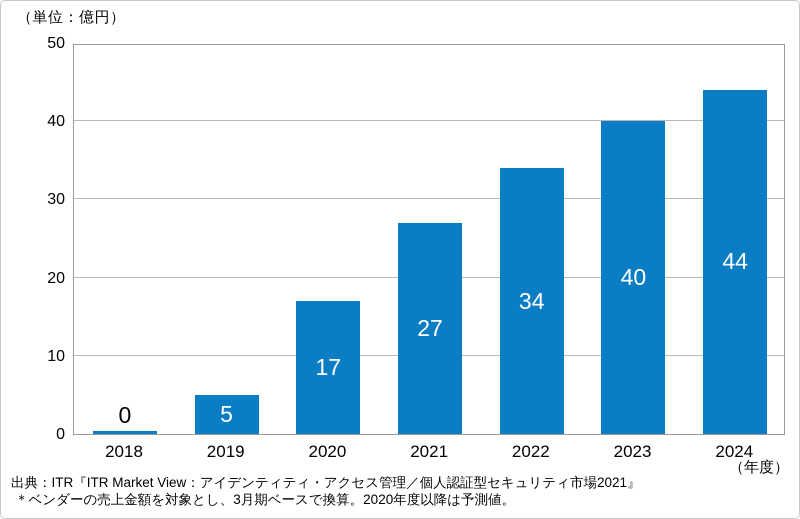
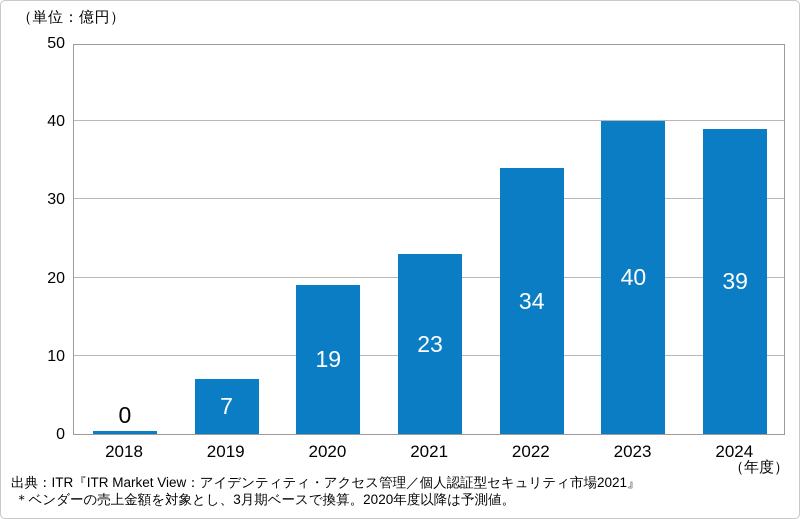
2019: 5 -> 7
2020: 17 -> 19
2021: 27 -> 23
2024: 44 -> 39
